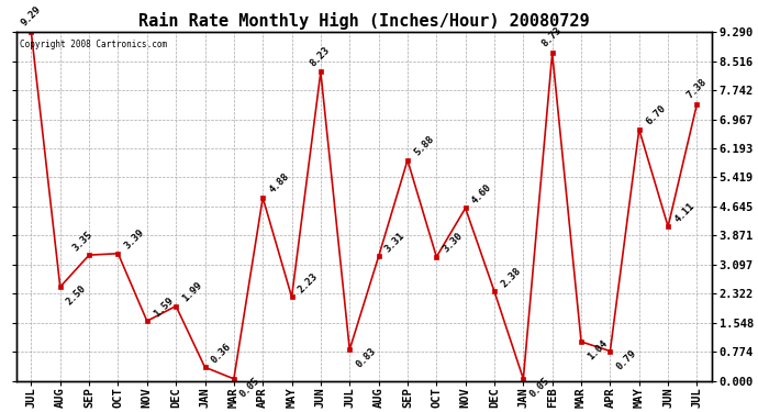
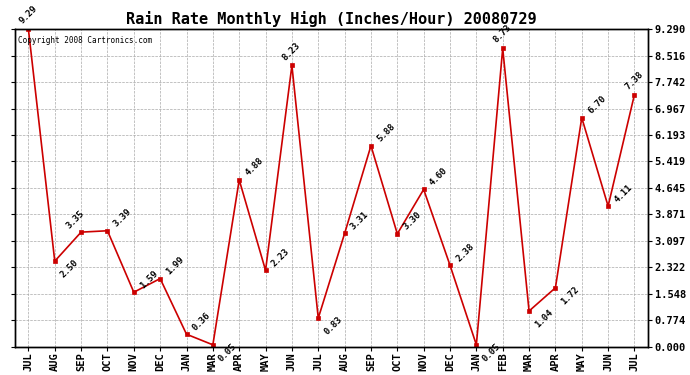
APR: 0.79 -> 1.72
